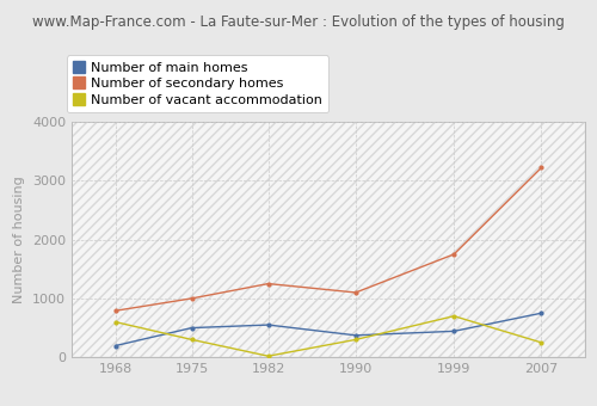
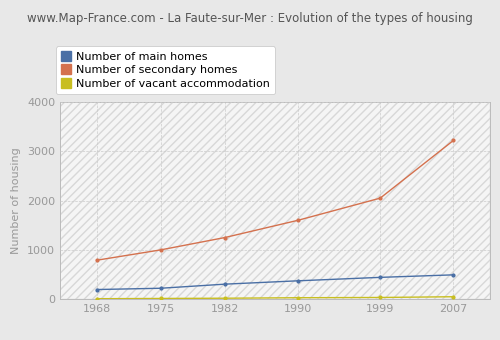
Number of vacant accommodation/1968: 600 -> 10
Number of main homes/1975: 500 -> 220
Number of vacant accommodation/1975: 300 -> 20
Number of main homes/1982: 550 -> 300
Number of secondary homes/1990: 1100 -> 1600
Number of vacant accommodation/1990: 300 -> 30
Number of secondary homes/1999: 1750 -> 2050
Number of vacant accommodation/1999: 700 -> 40
Number of main homes/2007: 750 -> 490
Number of vacant accommodation/2007: 250 -> 50
